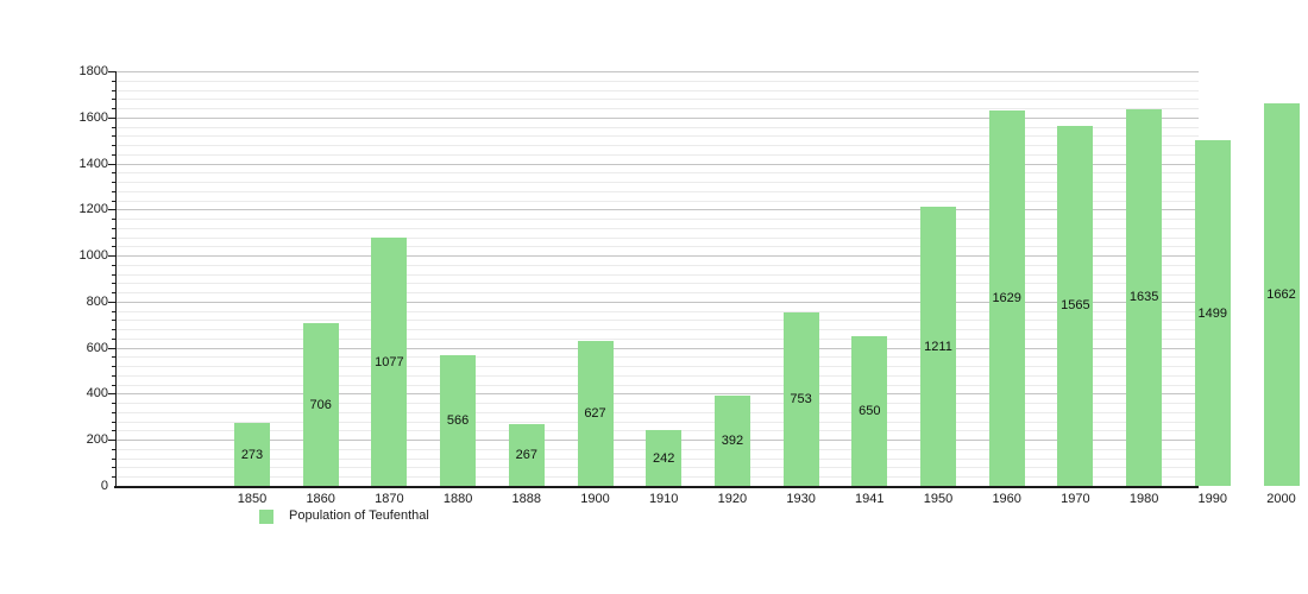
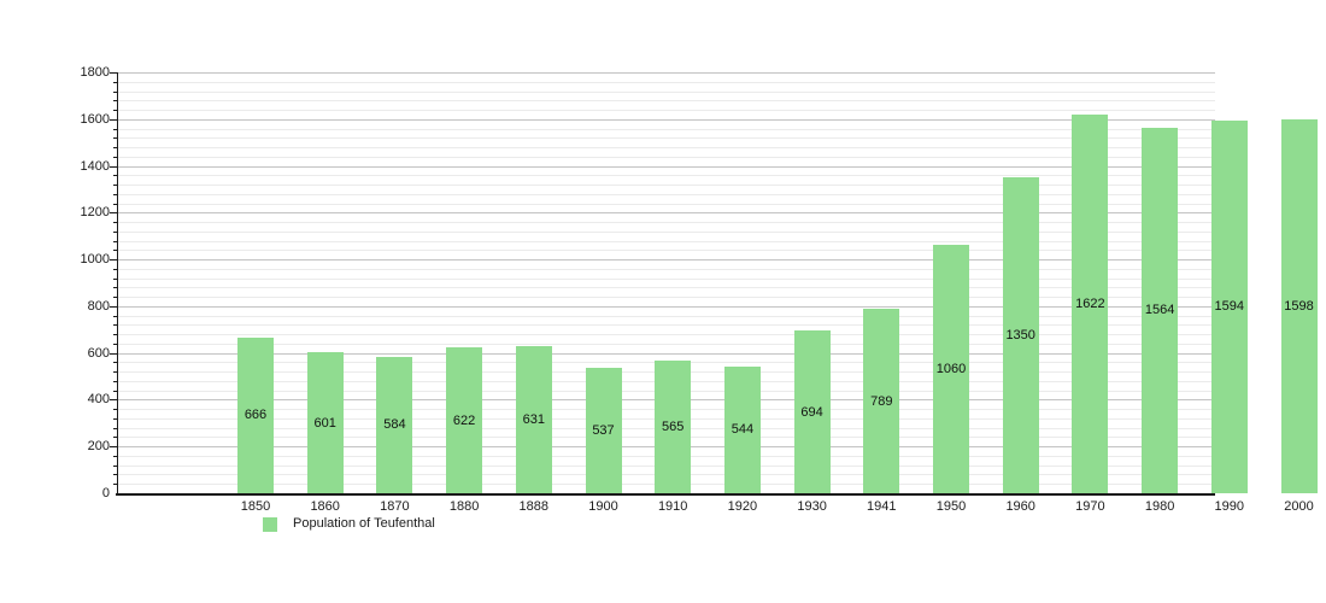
1850: 273 -> 666
1860: 706 -> 601
1870: 1077 -> 584
1880: 566 -> 622
1888: 267 -> 631
1900: 627 -> 537
1910: 242 -> 565
1920: 392 -> 544
1930: 753 -> 694
1941: 650 -> 789
1950: 1211 -> 1060
1960: 1629 -> 1350
1970: 1565 -> 1622
1980: 1635 -> 1564
1990: 1499 -> 1594
2000: 1662 -> 1598
